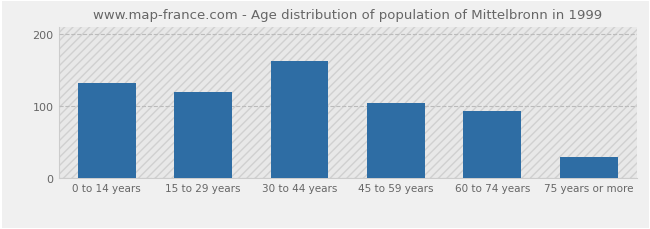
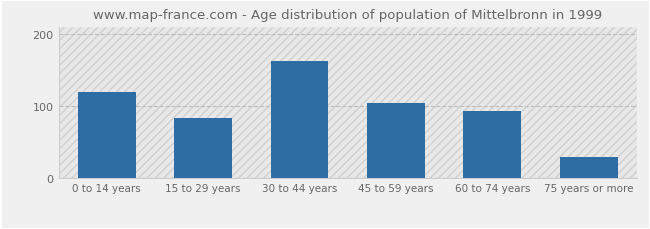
0 to 14 years: 132 -> 120
15 to 29 years: 120 -> 84
